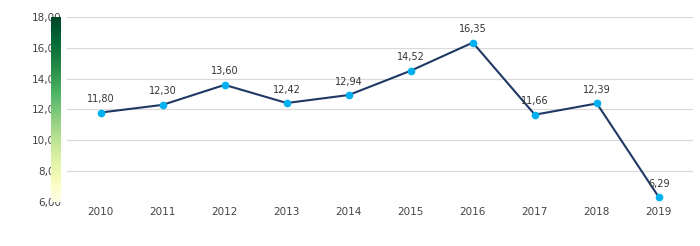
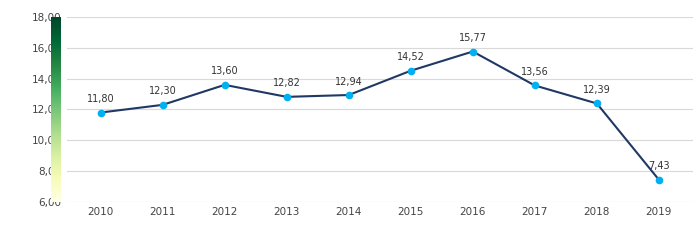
2013: 12,42 -> 12,82
2016: 16,35 -> 15,77
2017: 11,66 -> 13,56
2019: 6,29 -> 7,43
